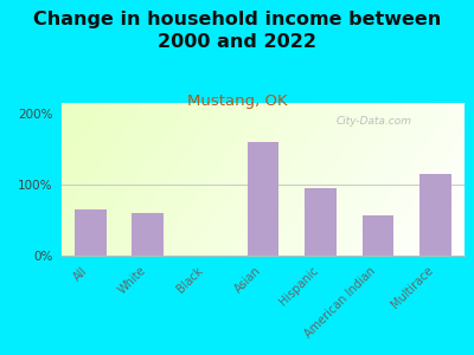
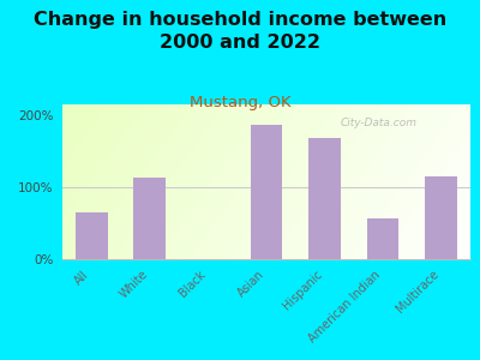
White: 60% -> 114%
Asian: 160% -> 186%
Hispanic: 95% -> 168%
